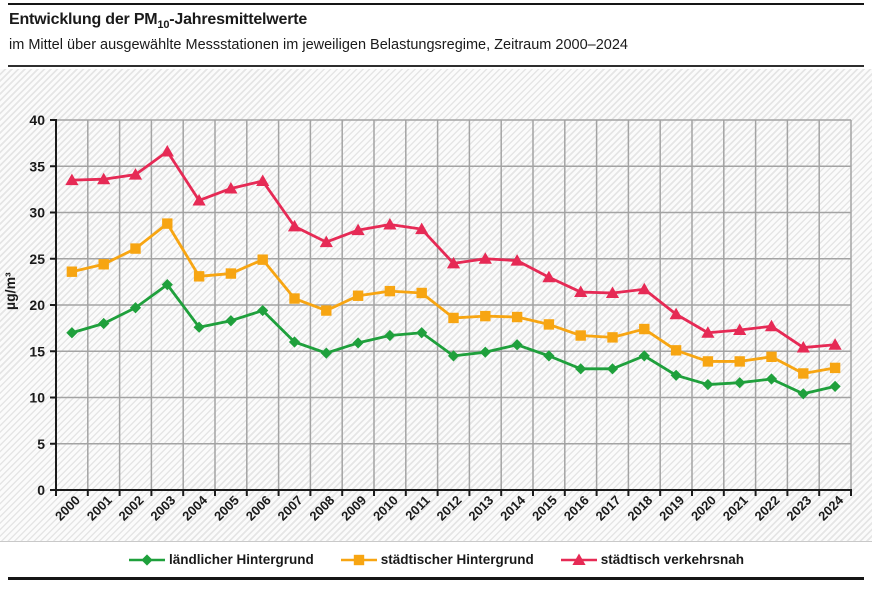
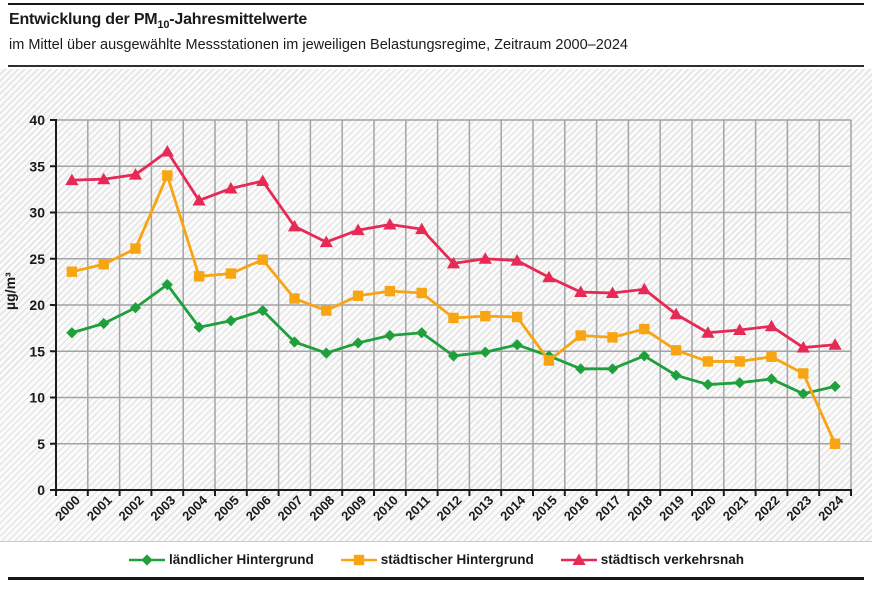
städtischer Hintergrund/2003: 29 -> 34
städtischer Hintergrund/2015: 18 -> 14
städtischer Hintergrund/2024: 13 -> 5
